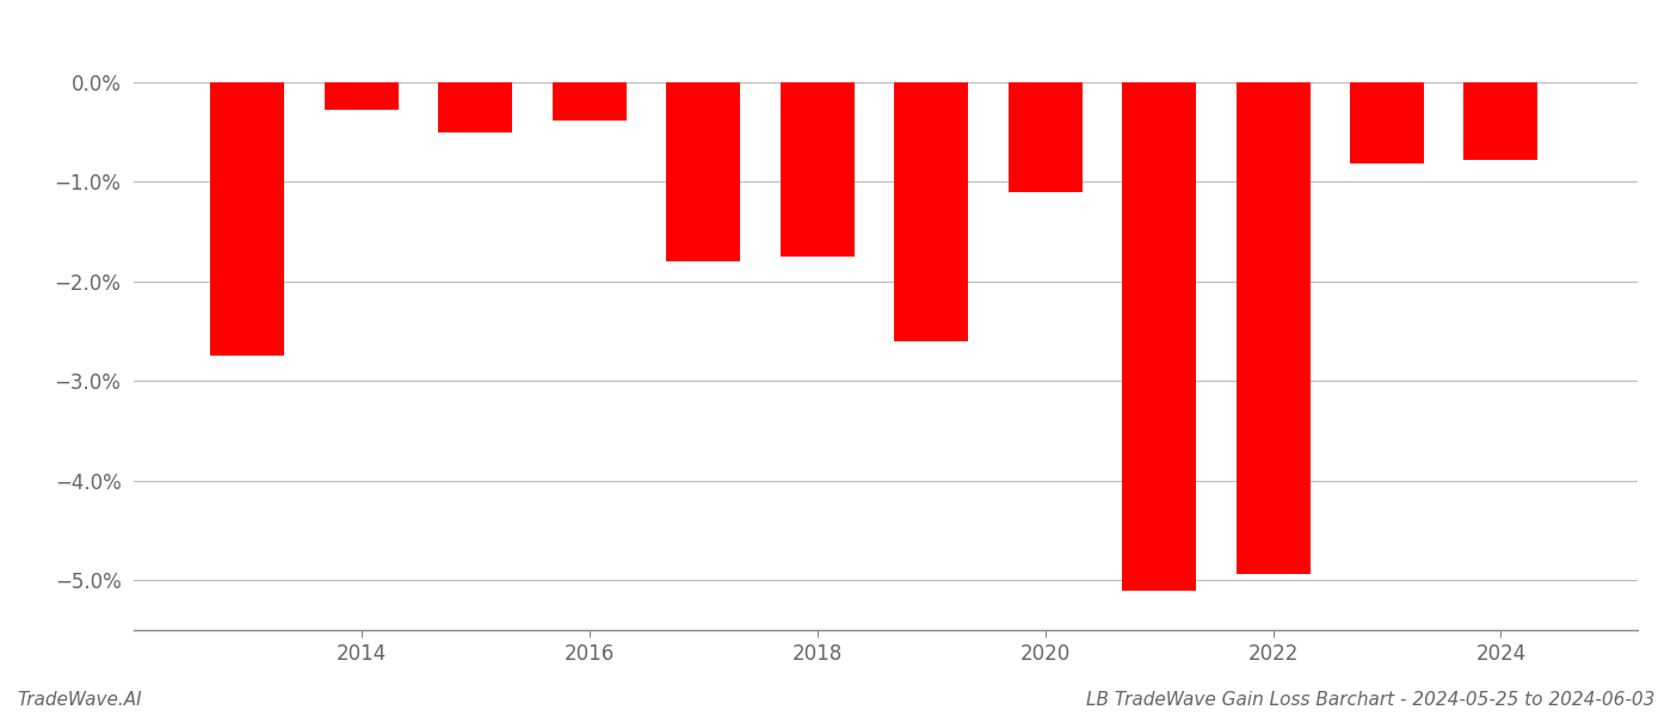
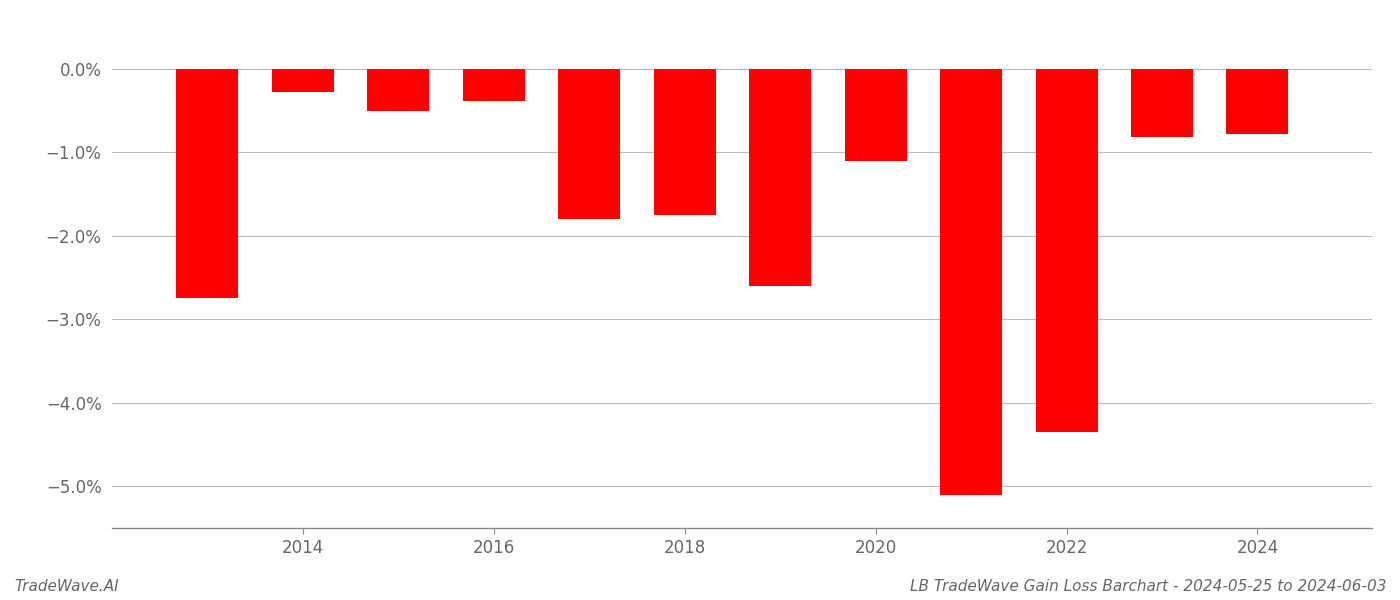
2022: -4.94% -> -4.35%
